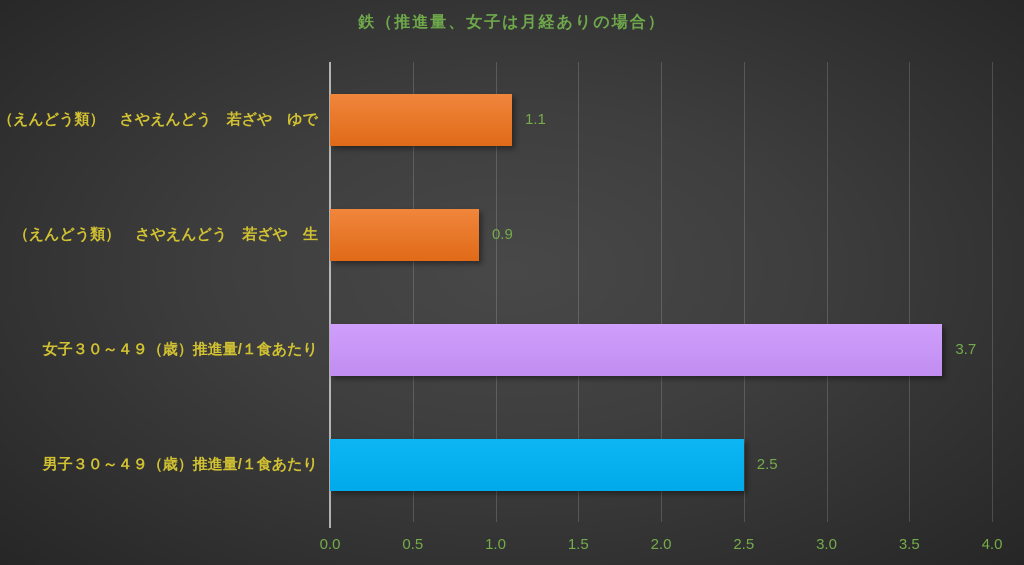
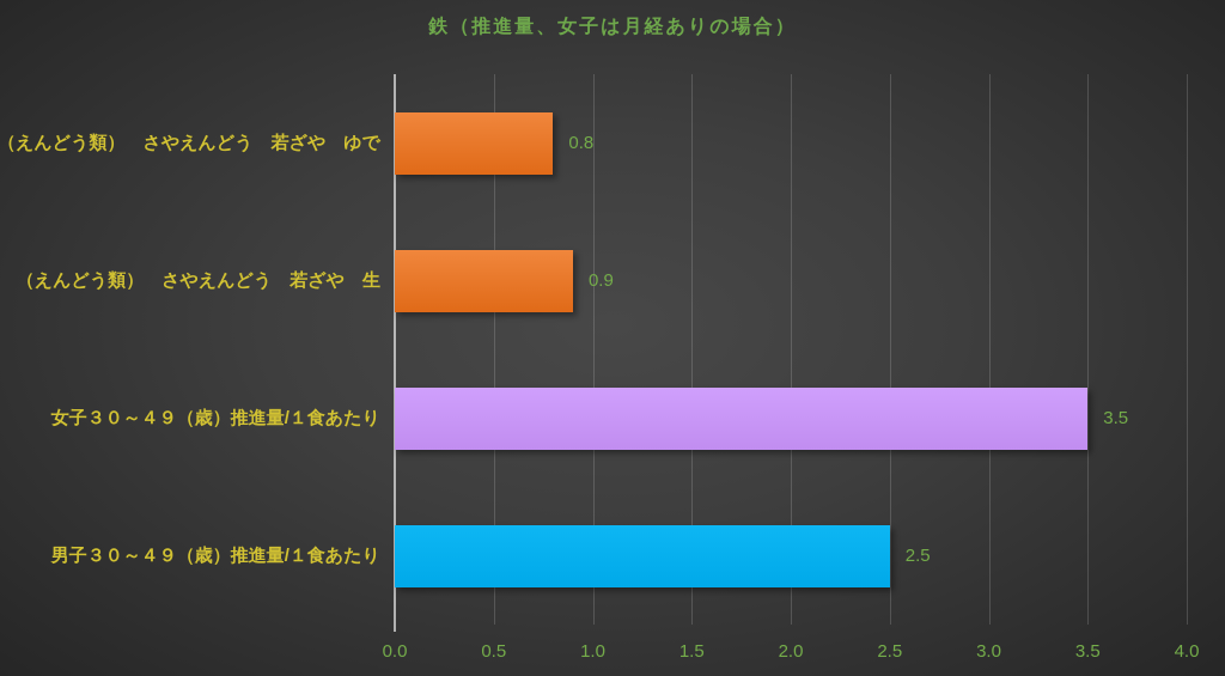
（えんどう類） さやえんどう 若ざや ゆで: 1.1 -> 0.8
女子３０～４９（歳）推進量/１食あたり: 3.7 -> 3.5
